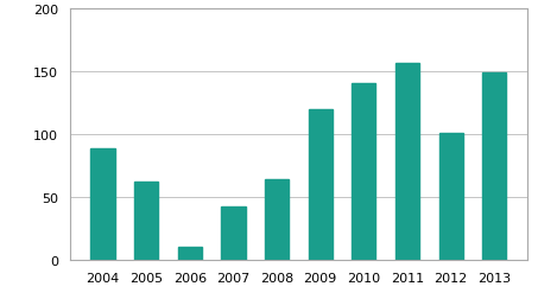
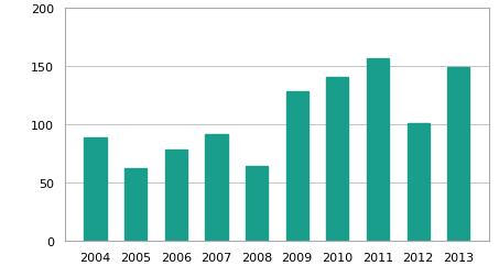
2006: 10 -> 78
2007: 42 -> 91
2009: 120 -> 128
